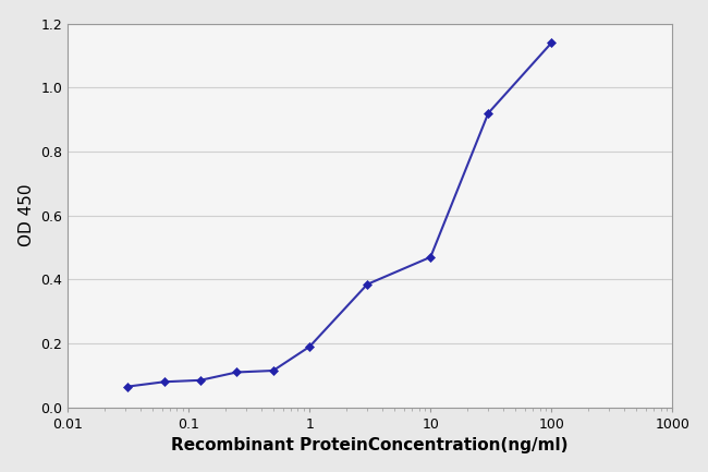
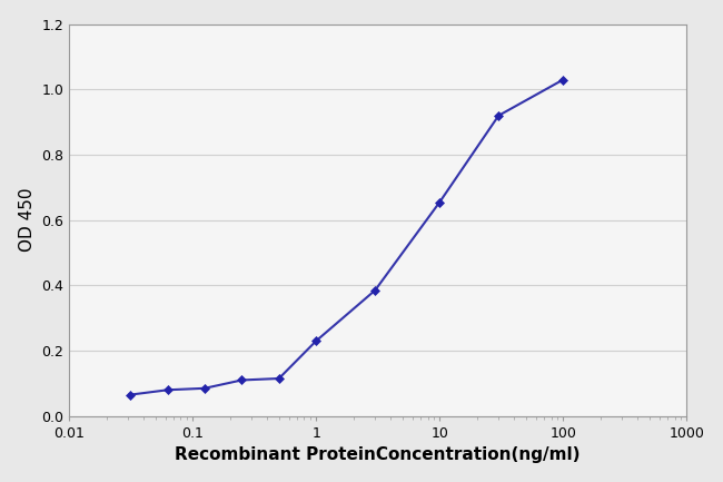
1: 0.190 -> 0.230
10: 0.470 -> 0.655
100: 1.140 -> 1.030
